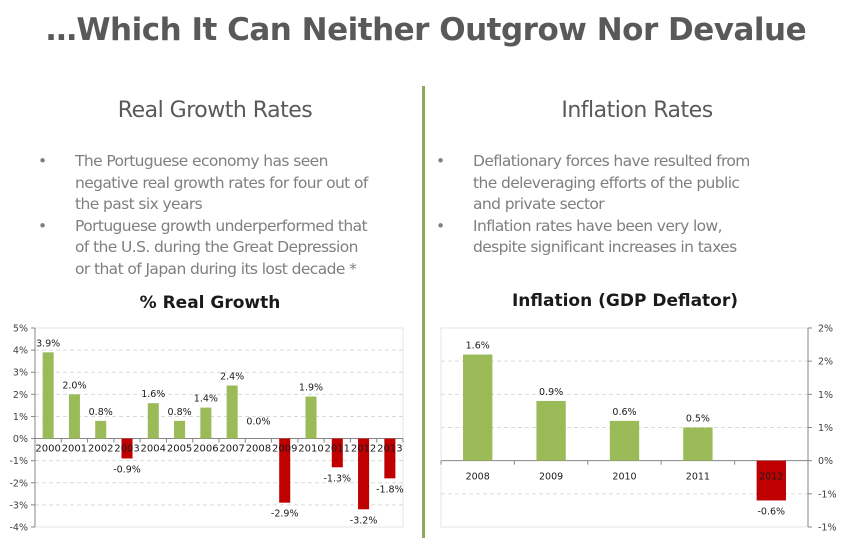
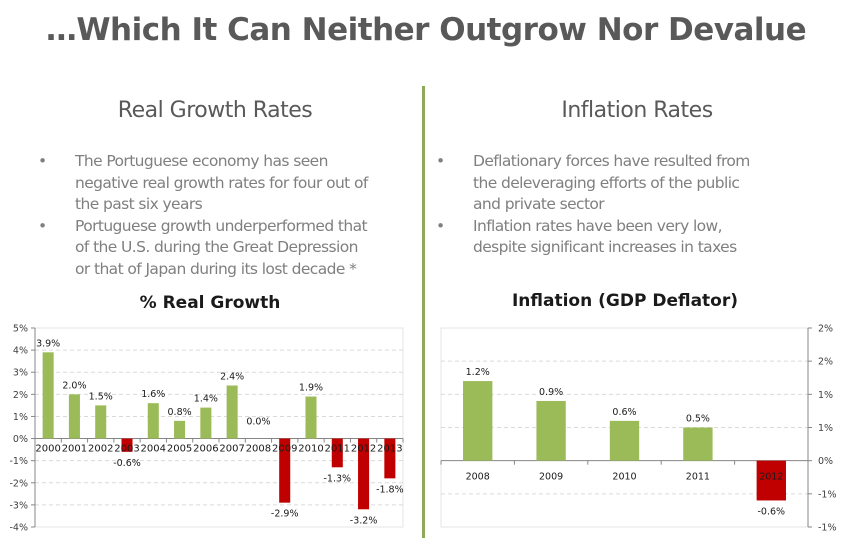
% Real Growth/2002: 0.8% -> 1.5%
% Real Growth/2003: -0.9% -> -0.6%
Inflation (GDP Deflator)/2008: 1.6% -> 1.2%
